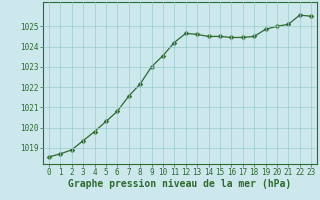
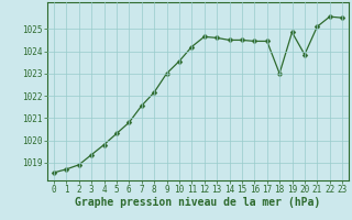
18: 1024.50 -> 1023.00
20: 1025.00 -> 1023.85
